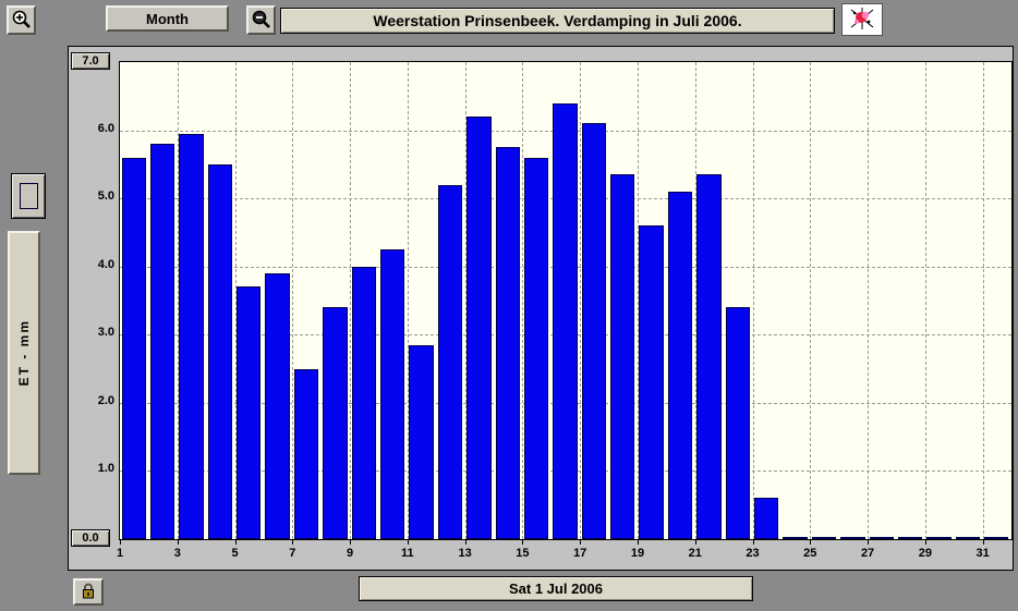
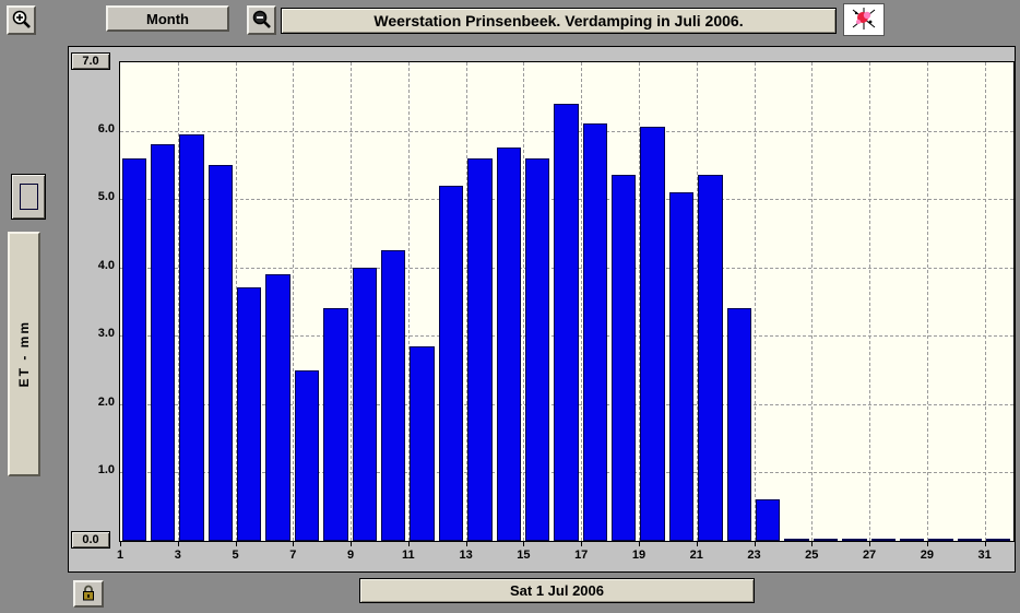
13: 6.2 -> 5.6
19: 4.6 -> 6.0
